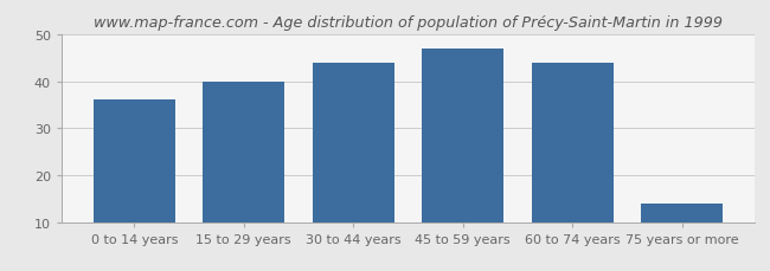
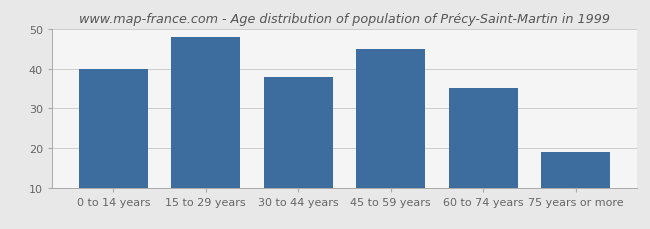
0 to 14 years: 36 -> 40
15 to 29 years: 40 -> 48
30 to 44 years: 44 -> 38
45 to 59 years: 47 -> 45
60 to 74 years: 44 -> 35
75 years or more: 14 -> 19
